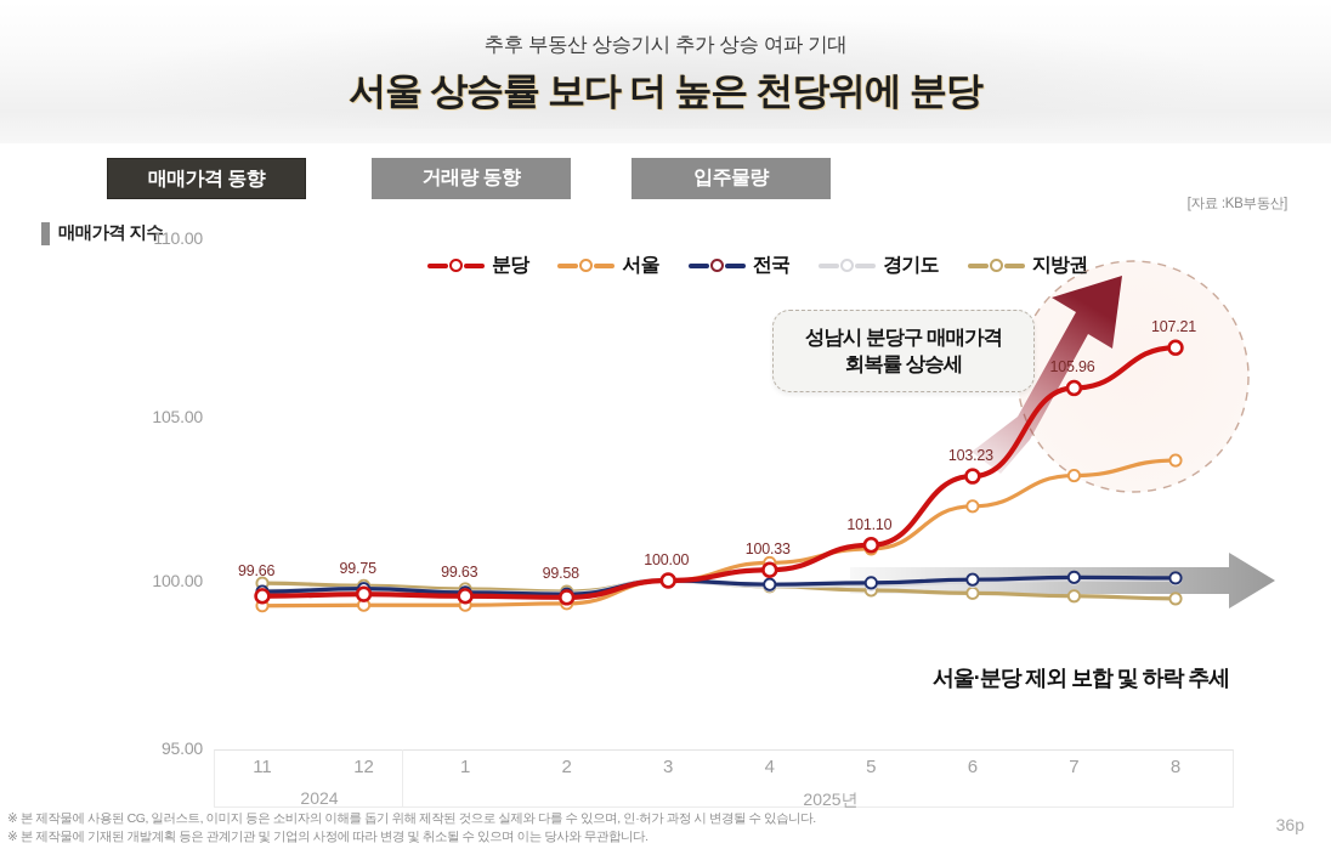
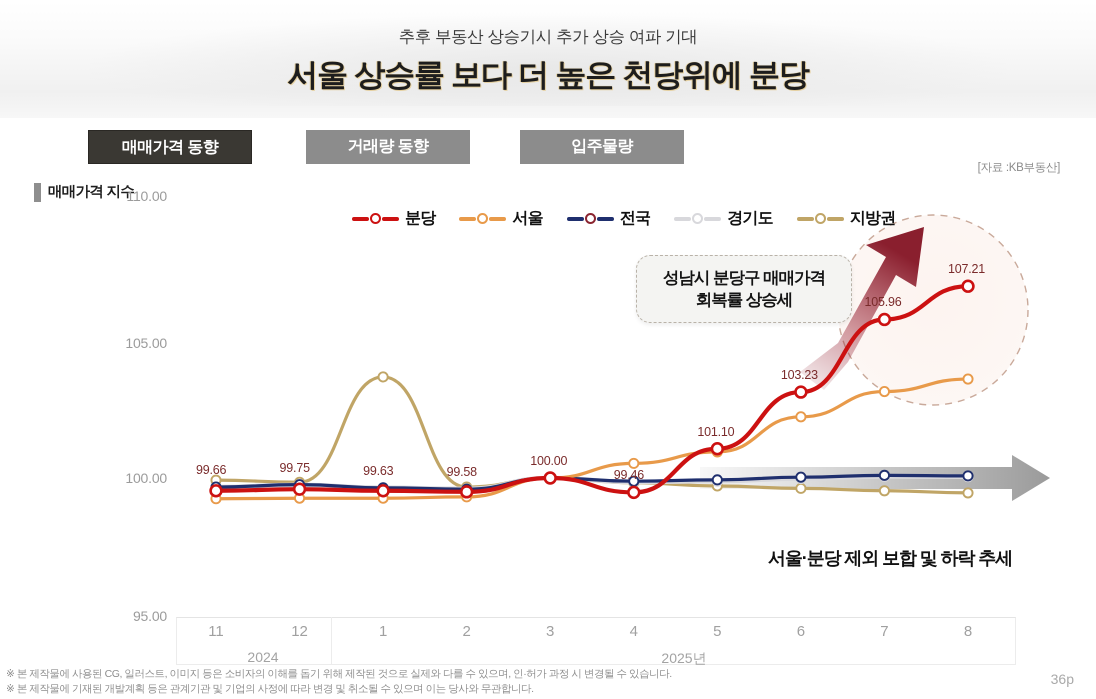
지방권/1: 99.7 -> 103.8
분당/4: 100.33 -> 99.46
